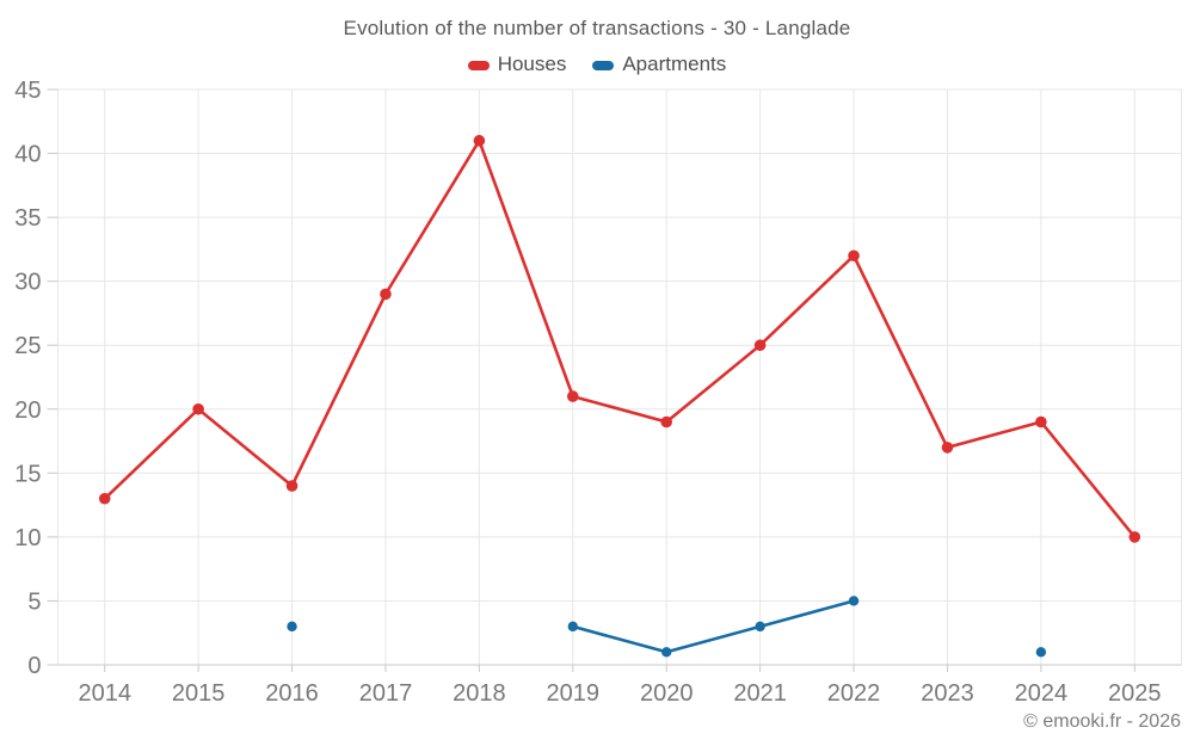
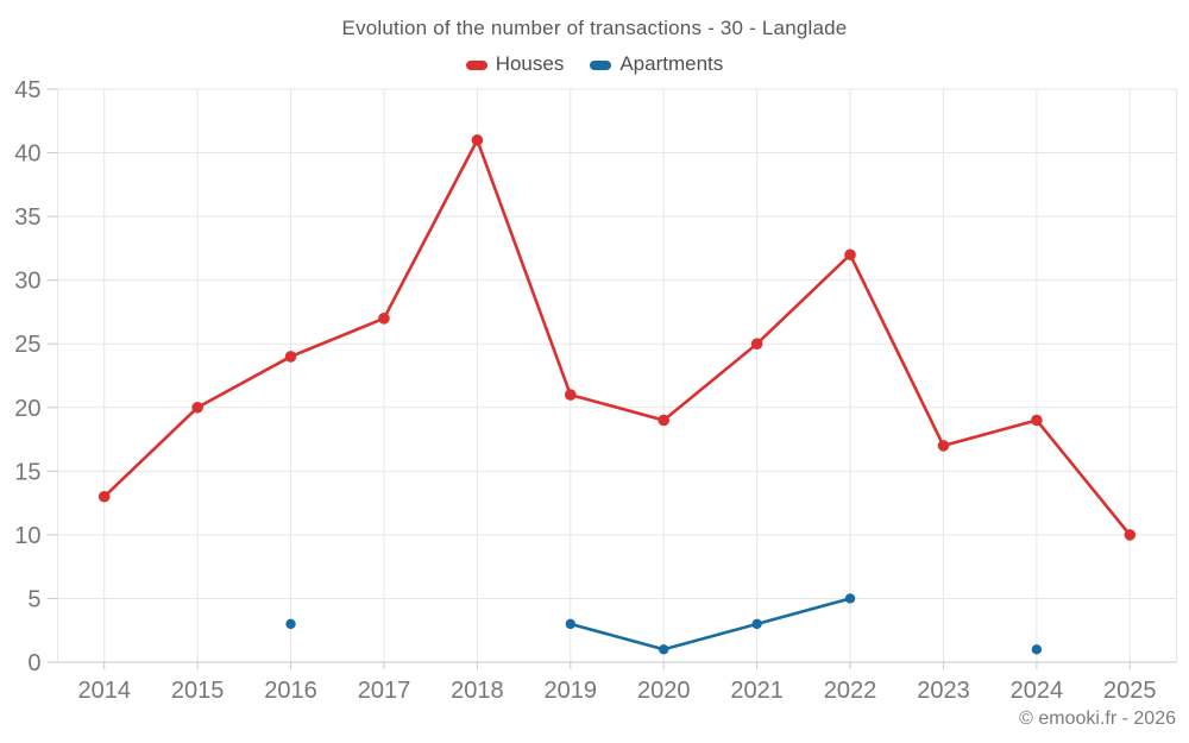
Houses/2016: 14 -> 24
Houses/2017: 29 -> 27
